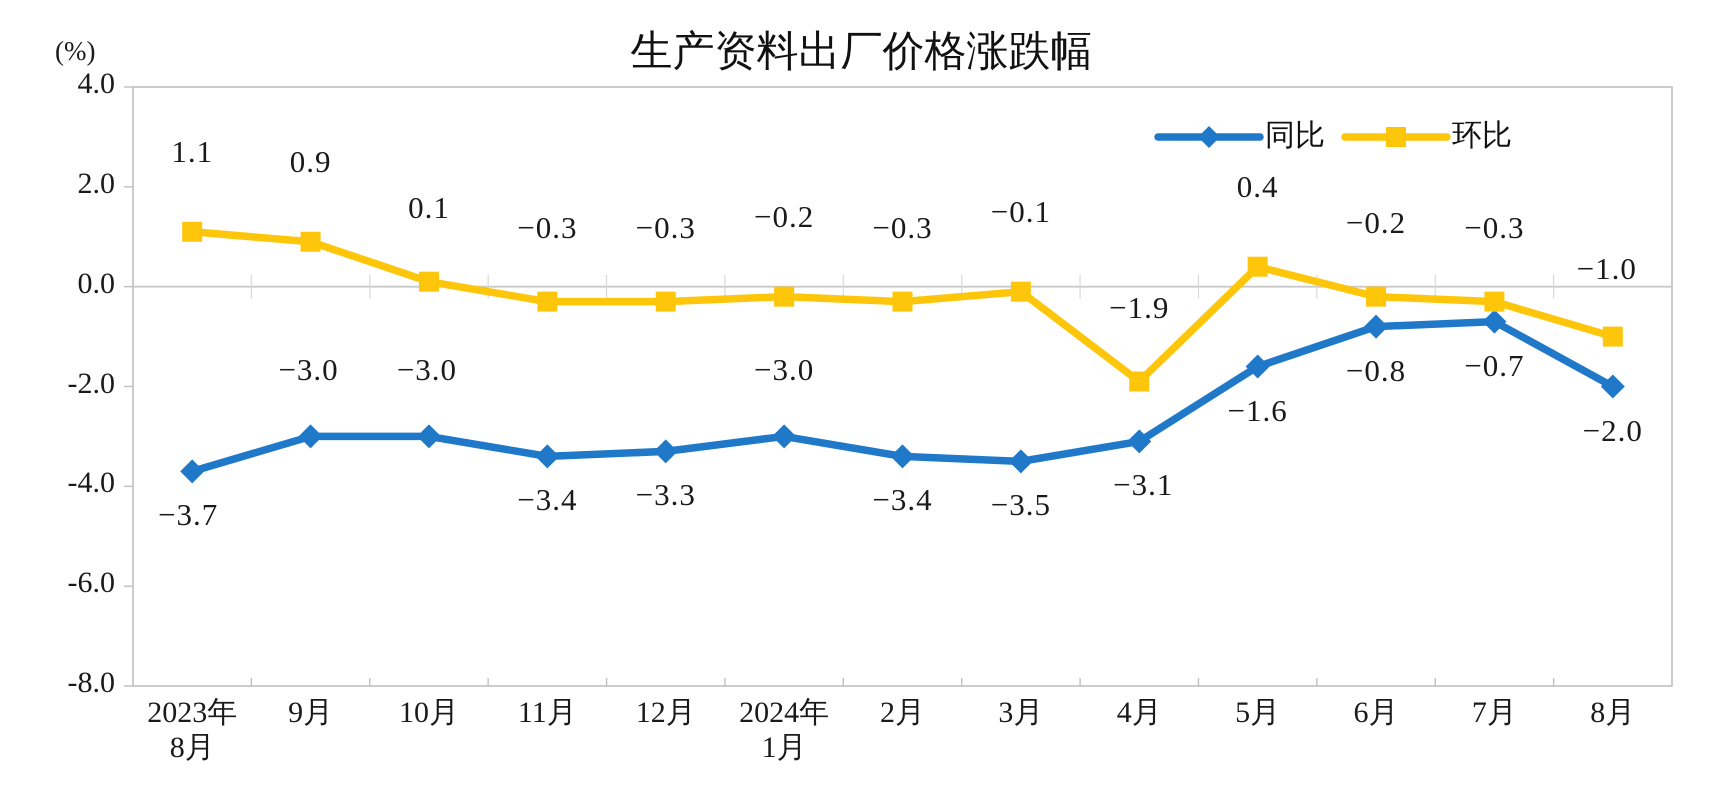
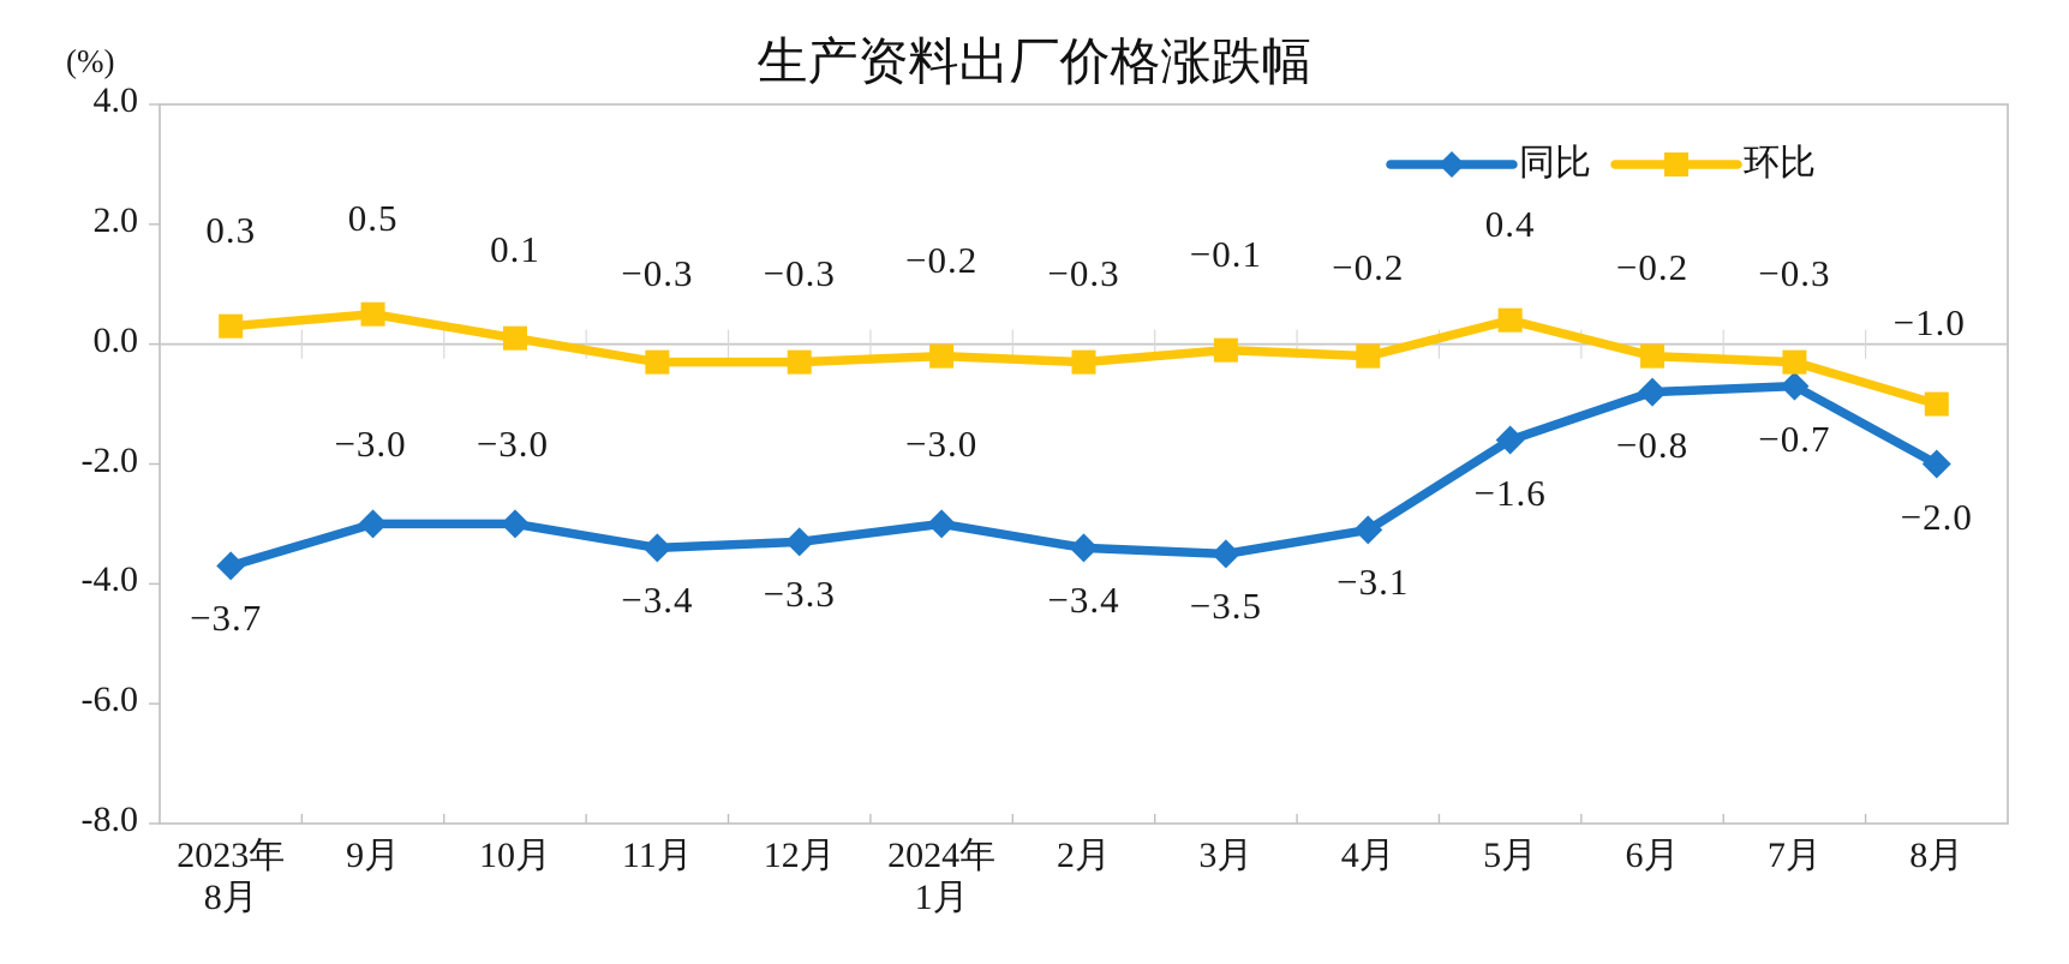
环比/2023年 8月: 1.1 -> 0.3
环比/9月: 0.9 -> 0.5
环比/4月: −1.9 -> −0.2
